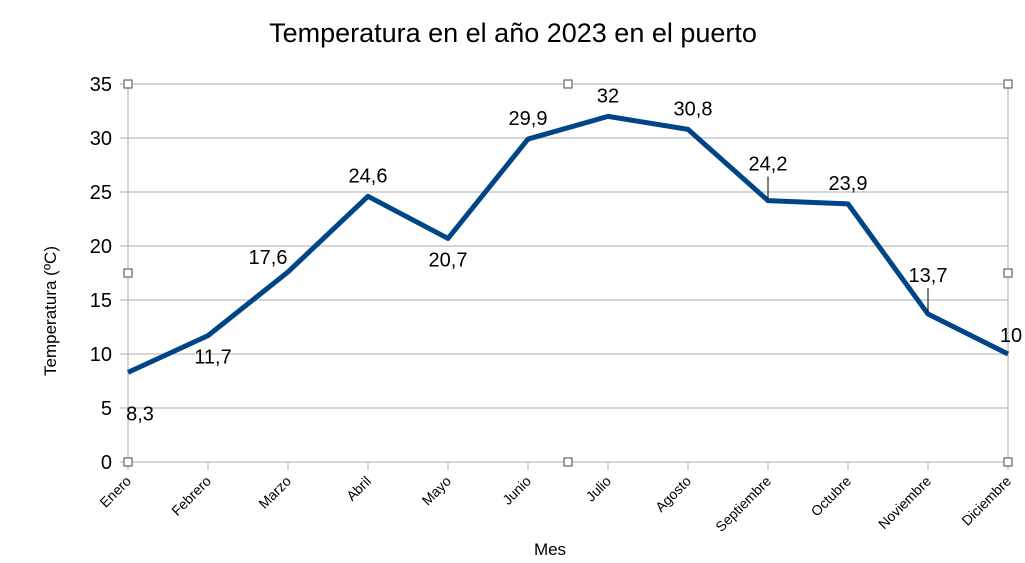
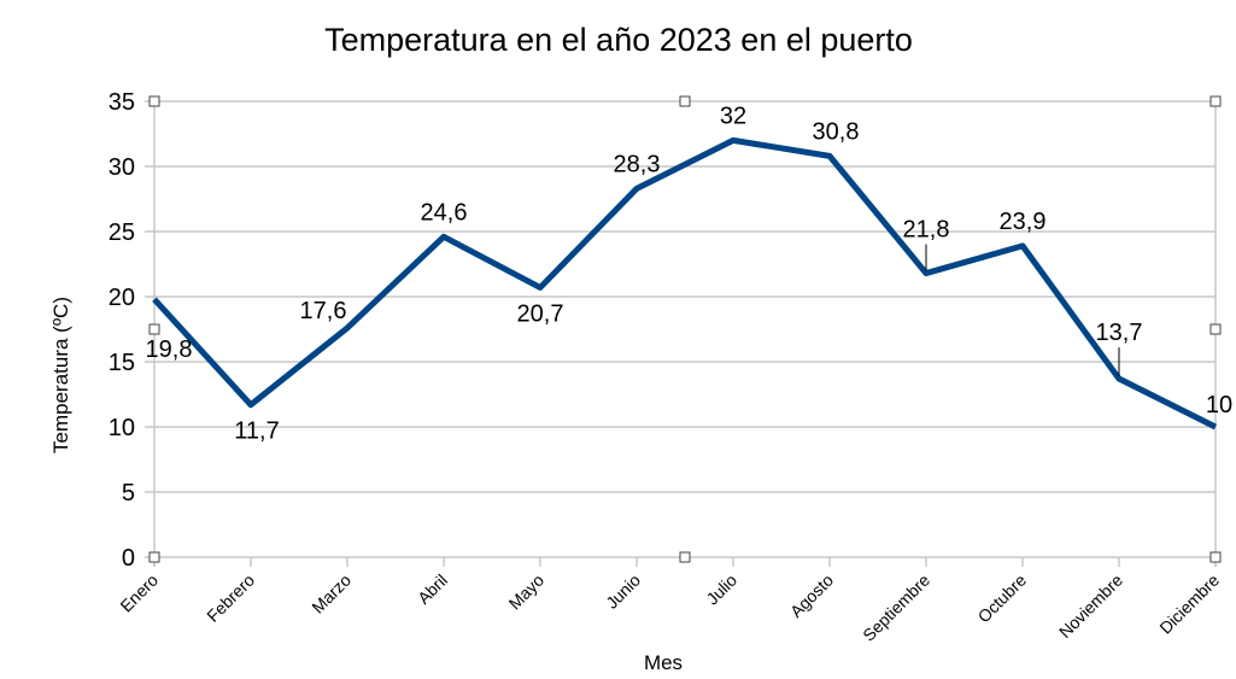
Enero: 8,3 -> 19,8
Junio: 29,9 -> 28,3
Septiembre: 24,2 -> 21,8
